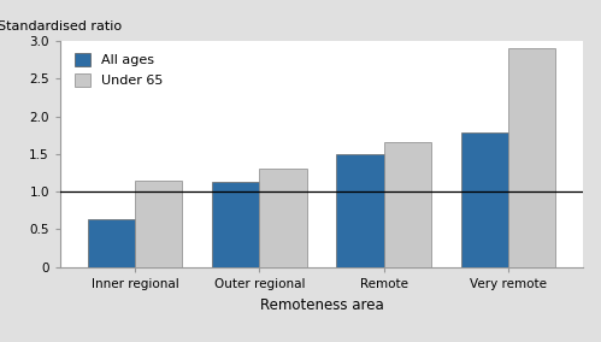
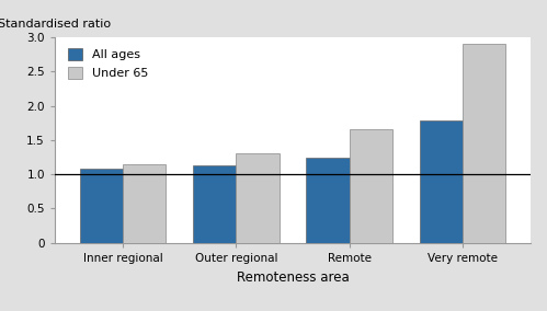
All ages/Inner regional: 0.64 -> 1.08
All ages/Remote: 1.50 -> 1.24
